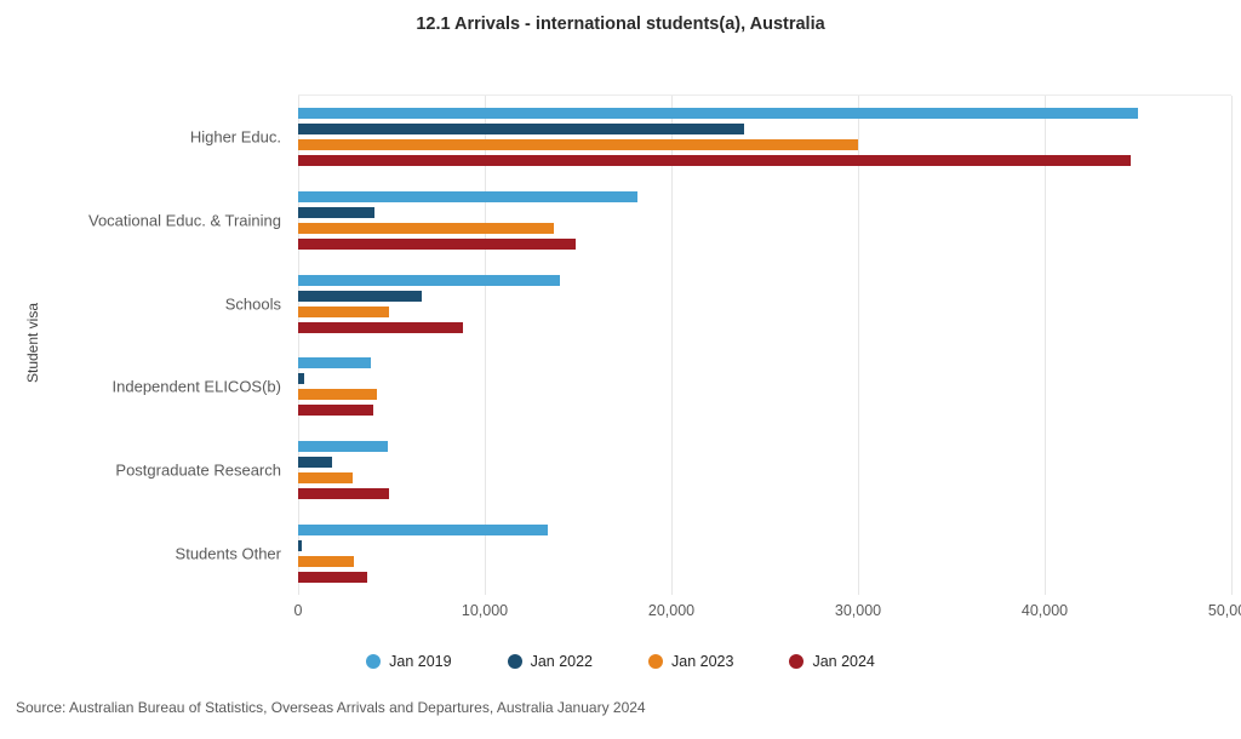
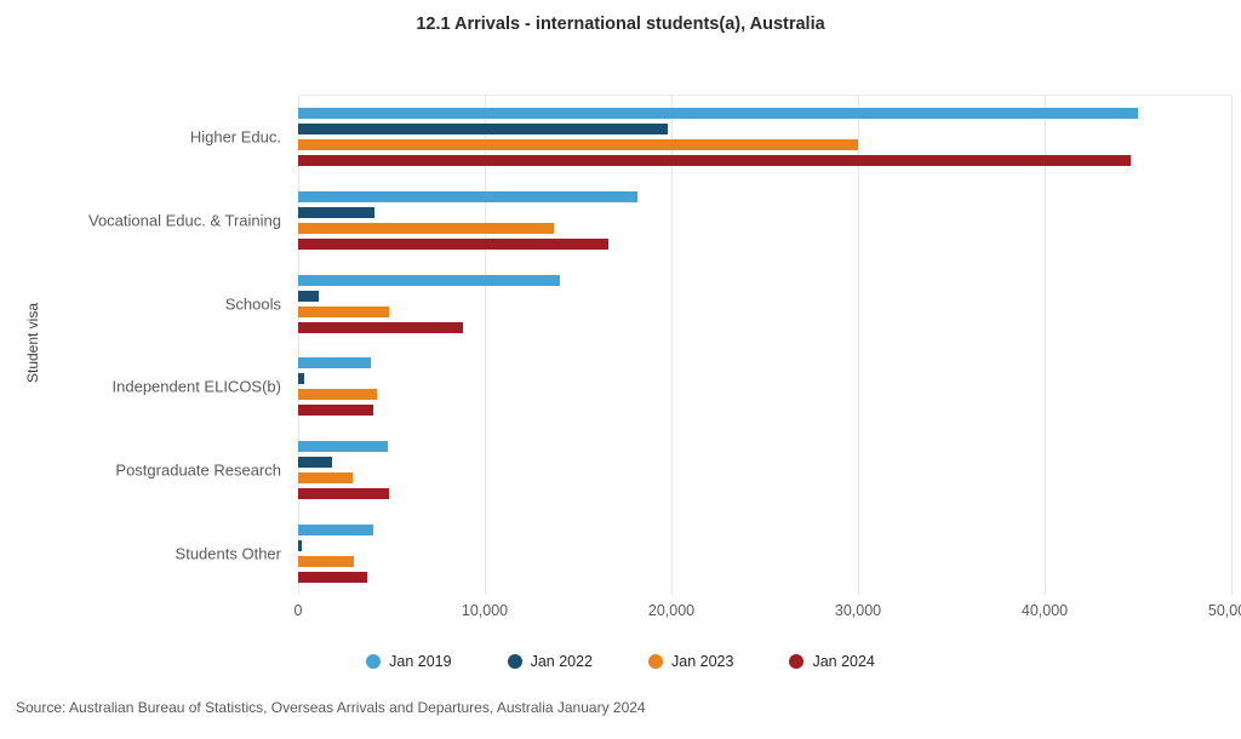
Jan 2022/Higher Educ.: 23900 -> 19800
Jan 2024/Vocational Educ. & Training: 14900 -> 16600
Jan 2022/Schools: 6600 -> 1100
Jan 2019/Students Other: 13400 -> 4000
